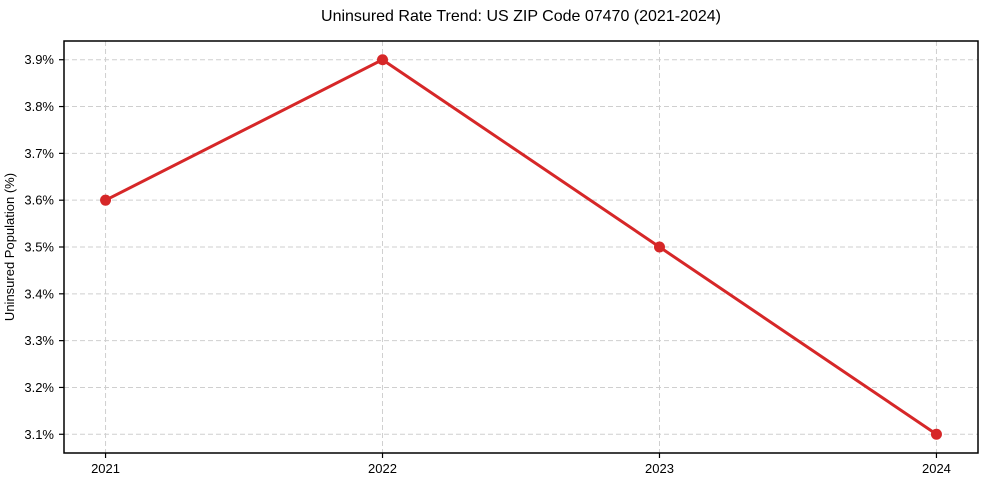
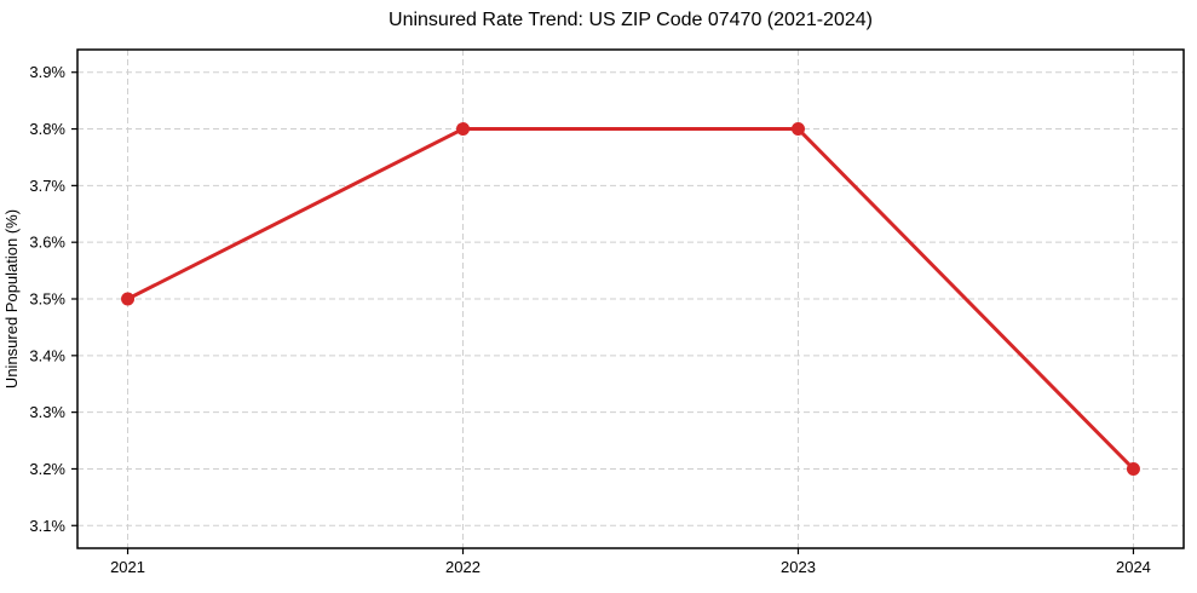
2021: 3.6% -> 3.5%
2022: 3.9% -> 3.8%
2023: 3.5% -> 3.8%
2024: 3.1% -> 3.2%
